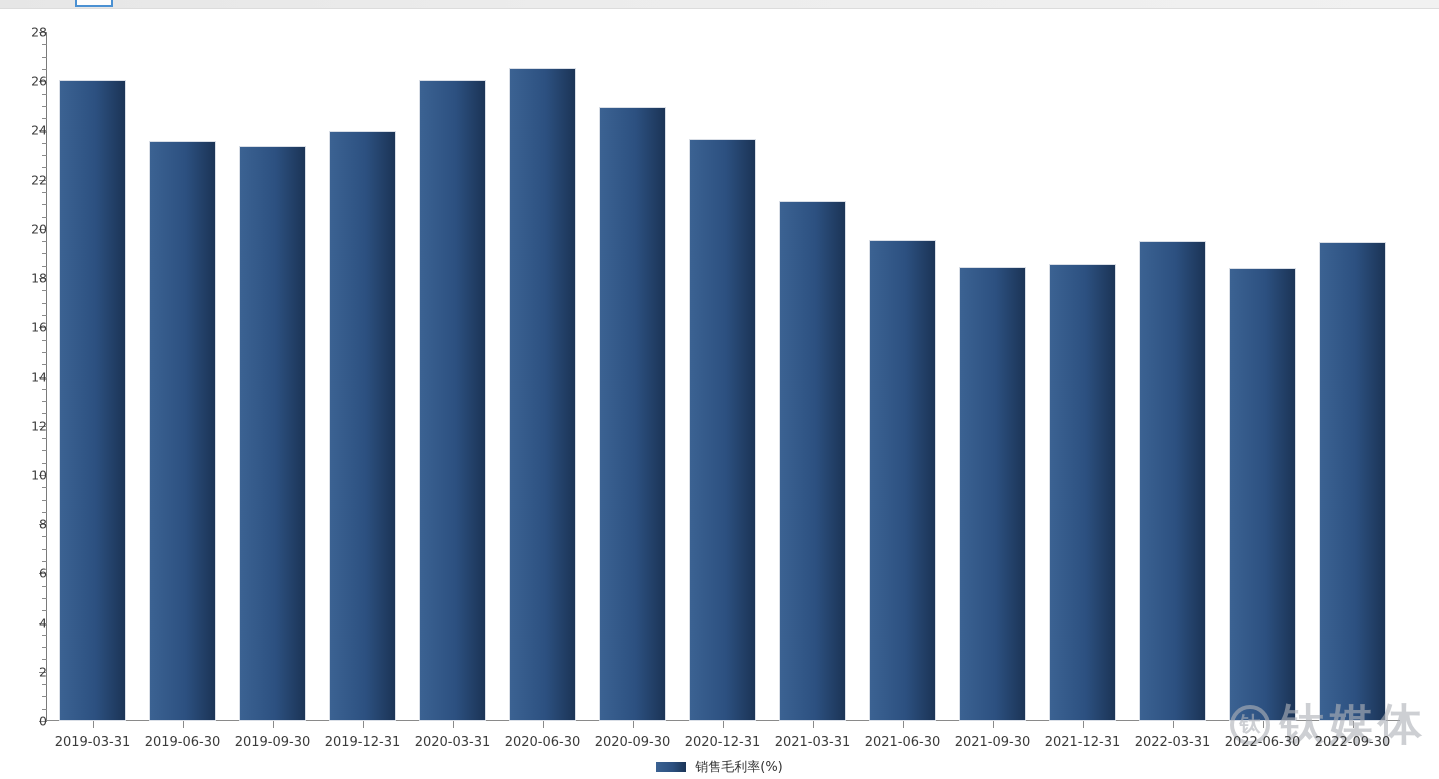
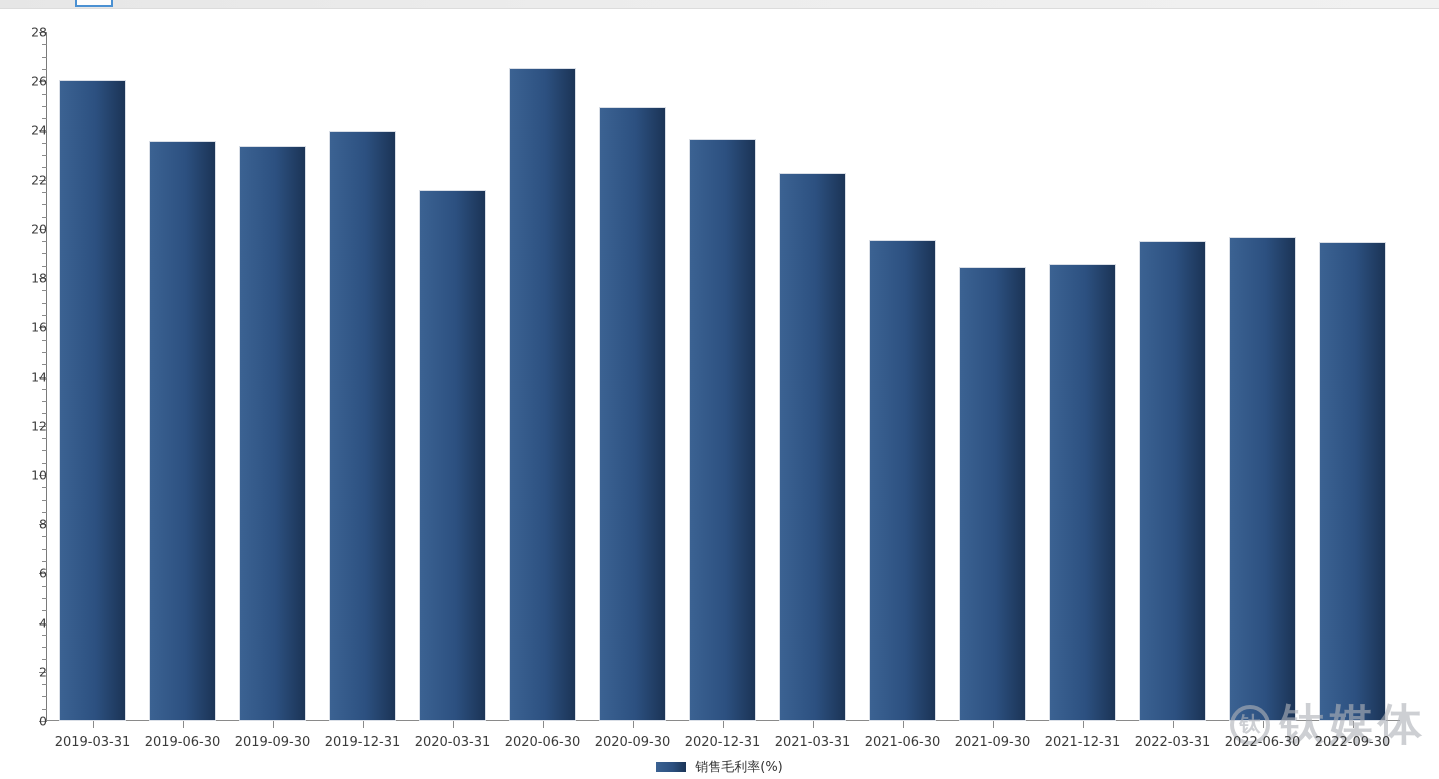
2020-03-31: 26.0 -> 21.5
2021-03-31: 21.1 -> 22.2
2022-06-30: 18.3 -> 19.6
